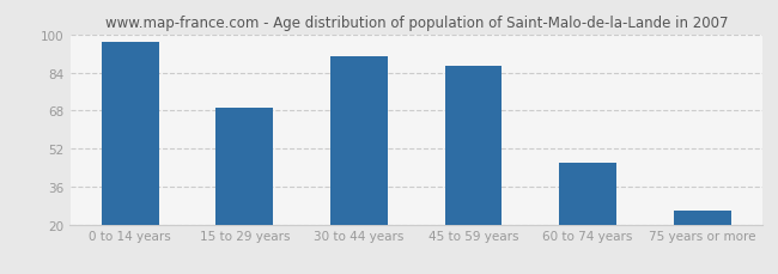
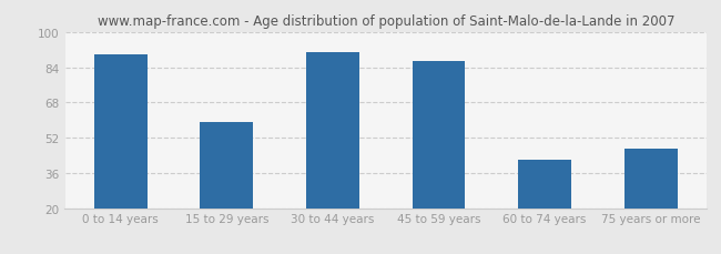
0 to 14 years: 97 -> 90
15 to 29 years: 69 -> 59
60 to 74 years: 46 -> 42
75 years or more: 26 -> 47
